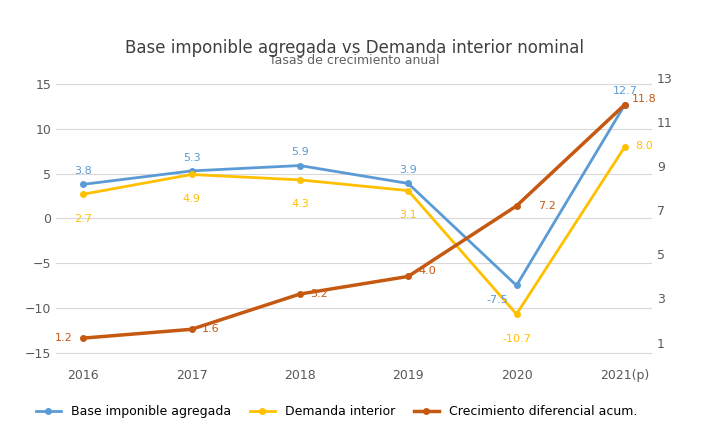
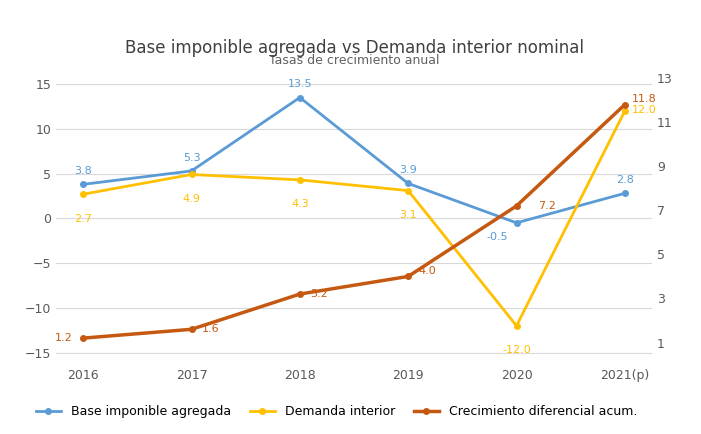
Base imponible agregada/2018: 5.9 -> 13.5
Base imponible agregada/2020: -7.5 -> -0.5
Demanda interior/2020: -10.7 -> -12.0
Base imponible agregada/2021(p): 12.7 -> 2.8
Demanda interior/2021(p): 8.0 -> 12.0
